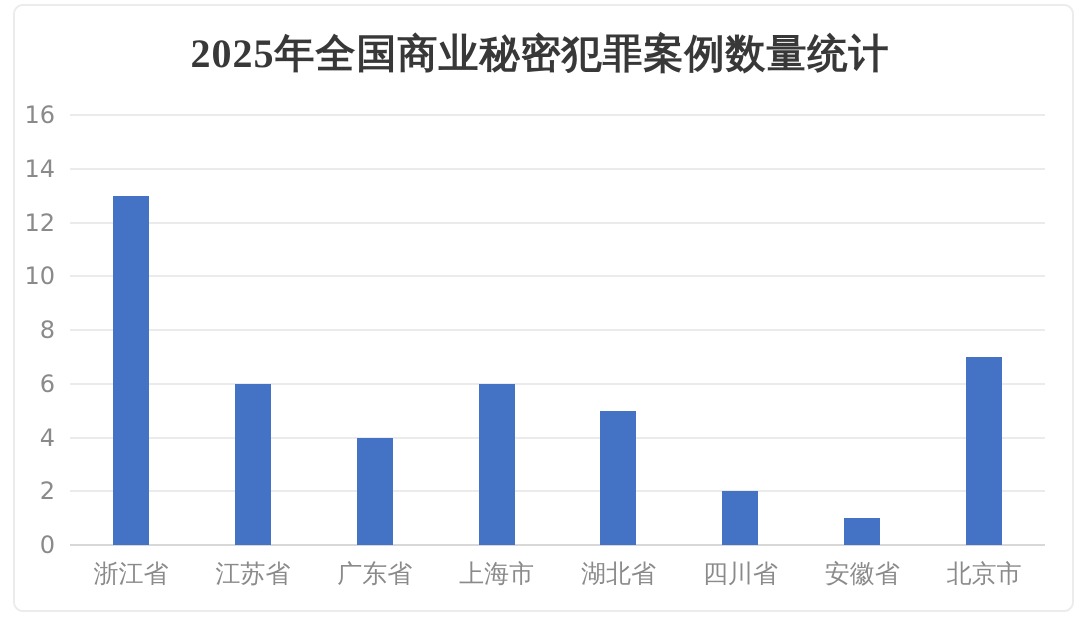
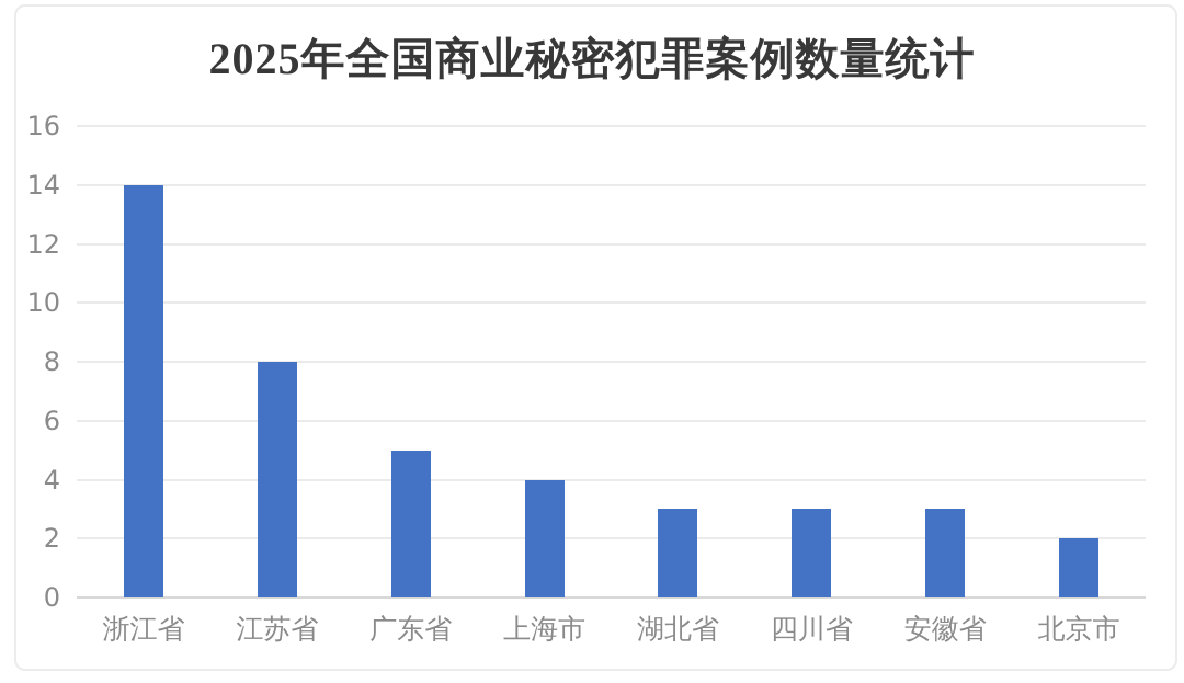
浙江省: 13 -> 14
江苏省: 6 -> 8
广东省: 4 -> 5
上海市: 6 -> 4
湖北省: 5 -> 3
四川省: 2 -> 3
安徽省: 1 -> 3
北京市: 7 -> 2
